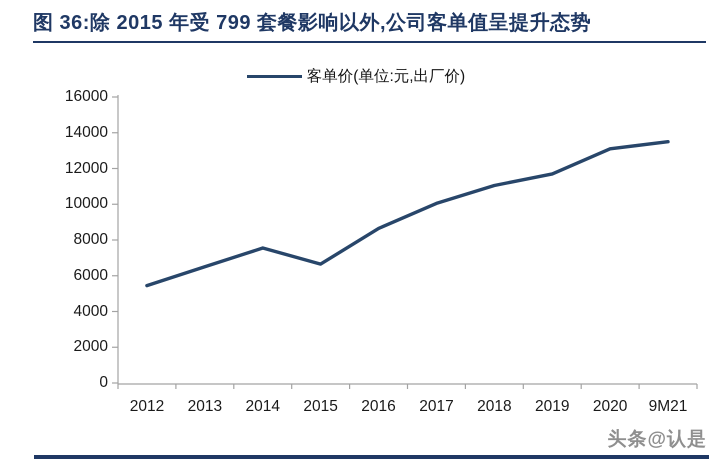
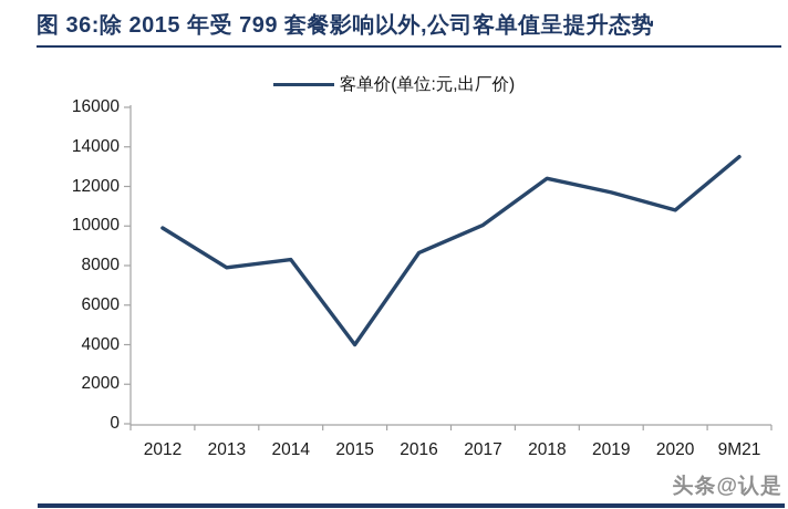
2012: 5400 -> 9900
2013: 6500 -> 7900
2014: 7600 -> 8300
2015: 6600 -> 4000
2018: 11000 -> 12400
2020: 13100 -> 10800
